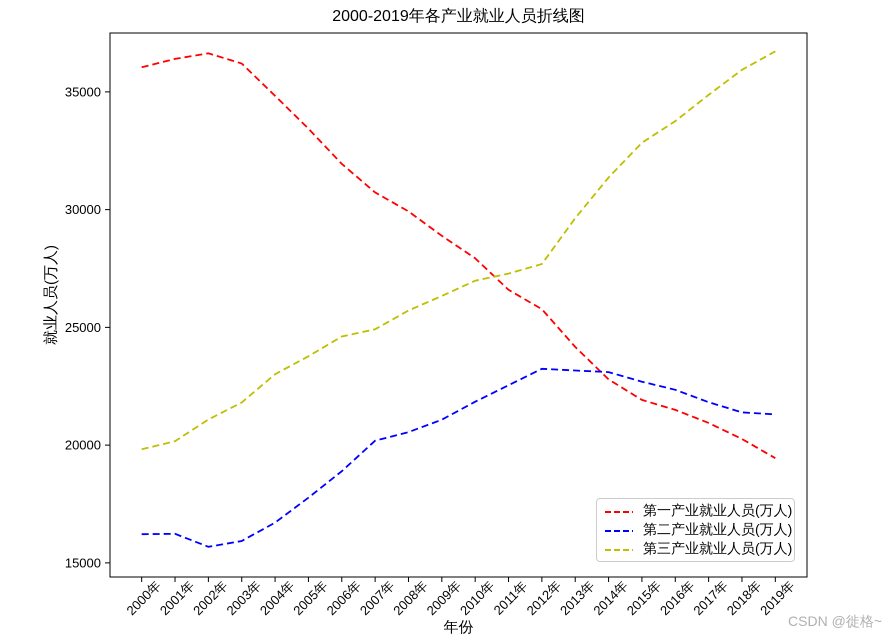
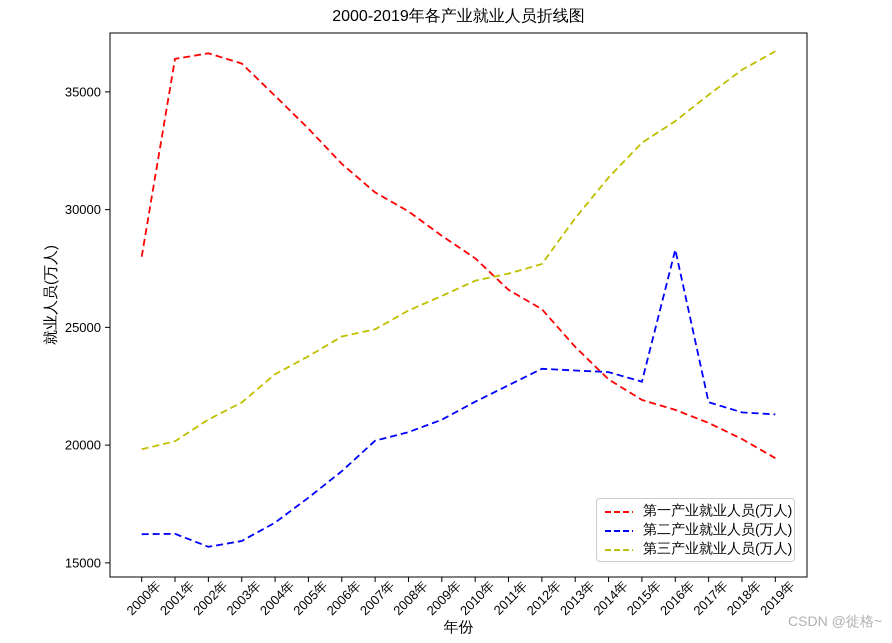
第一产业就业人员(万人)/2000年: 36000 -> 28000
第二产业就业人员(万人)/2016年: 22400 -> 28300
